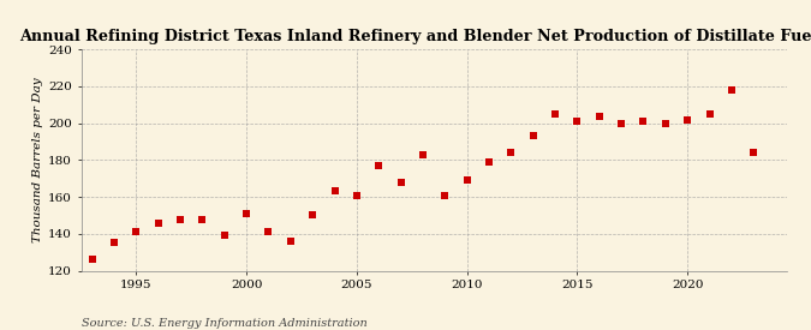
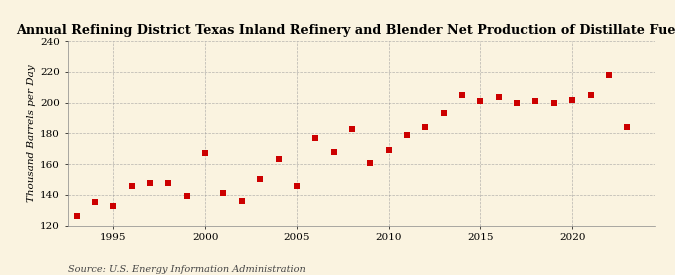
1995: 141 -> 133
2000: 151 -> 167
2005: 161 -> 146
